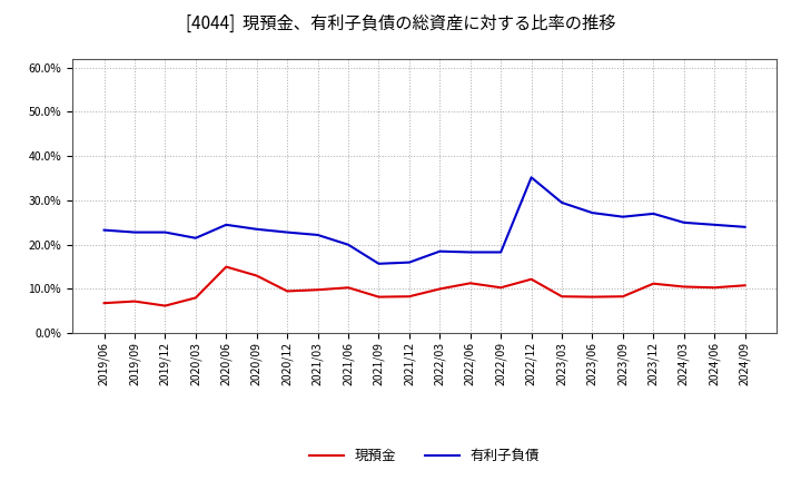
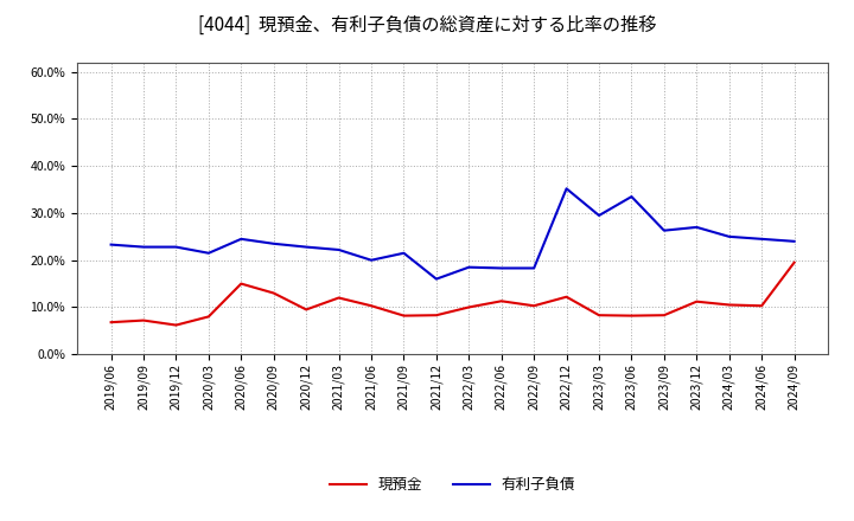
現預金/2021/03: 9.8% -> 12.0%
有利子負債/2021/09: 15.7% -> 21.5%
有利子負債/2023/06: 27.2% -> 33.5%
現預金/2024/09: 10.8% -> 19.5%
